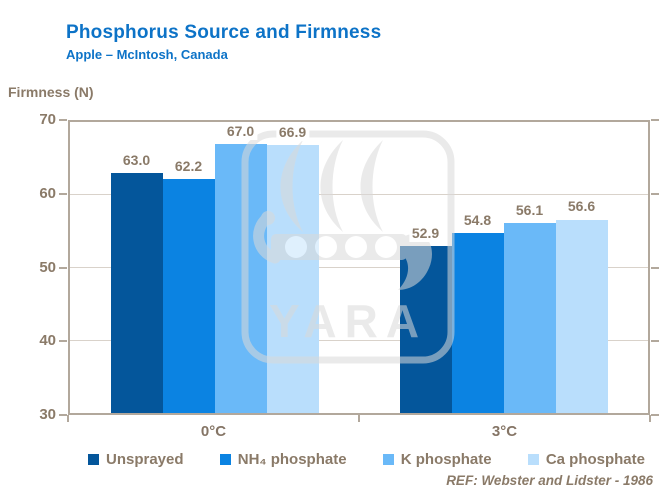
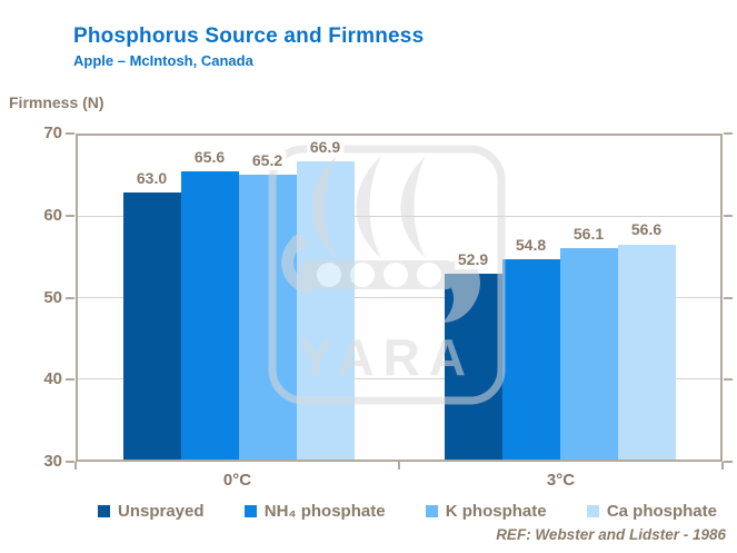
NH₄ phosphate/0°C: 62.2 -> 65.6
K phosphate/0°C: 67.0 -> 65.2
